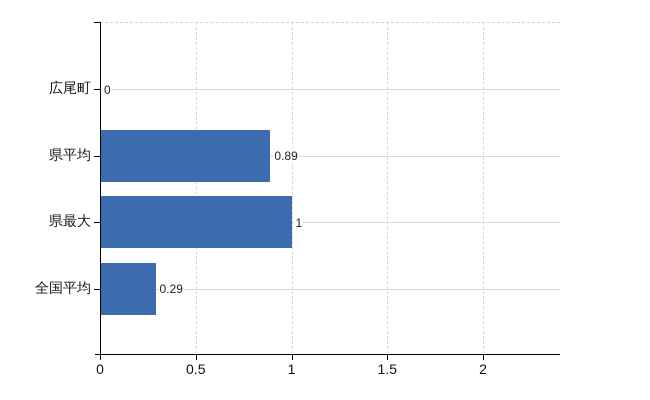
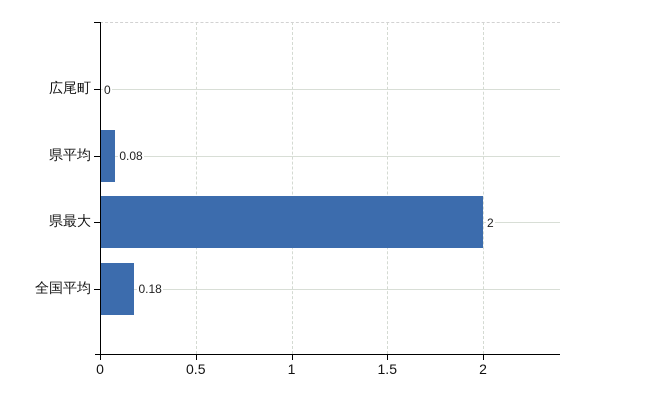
県平均: 0.89 -> 0.08
県最大: 1 -> 2
全国平均: 0.29 -> 0.18
